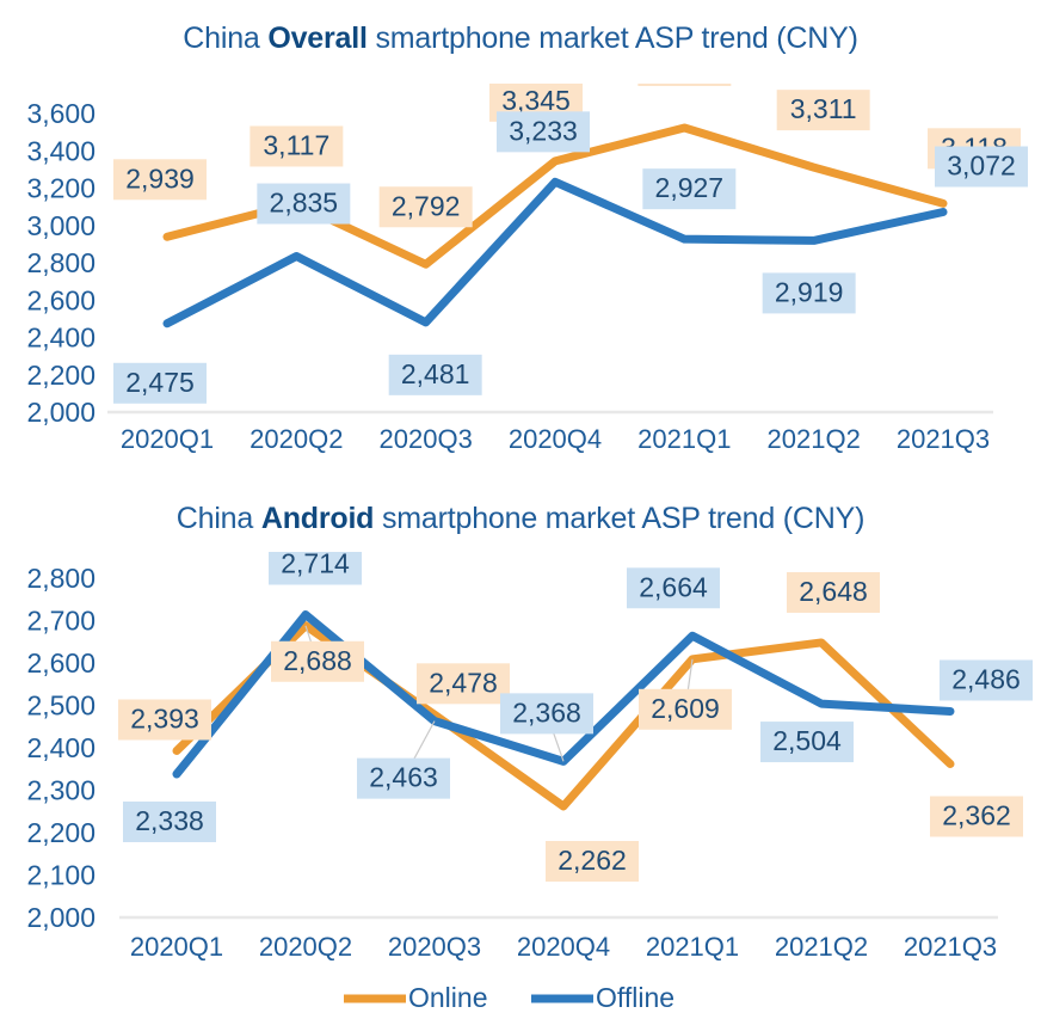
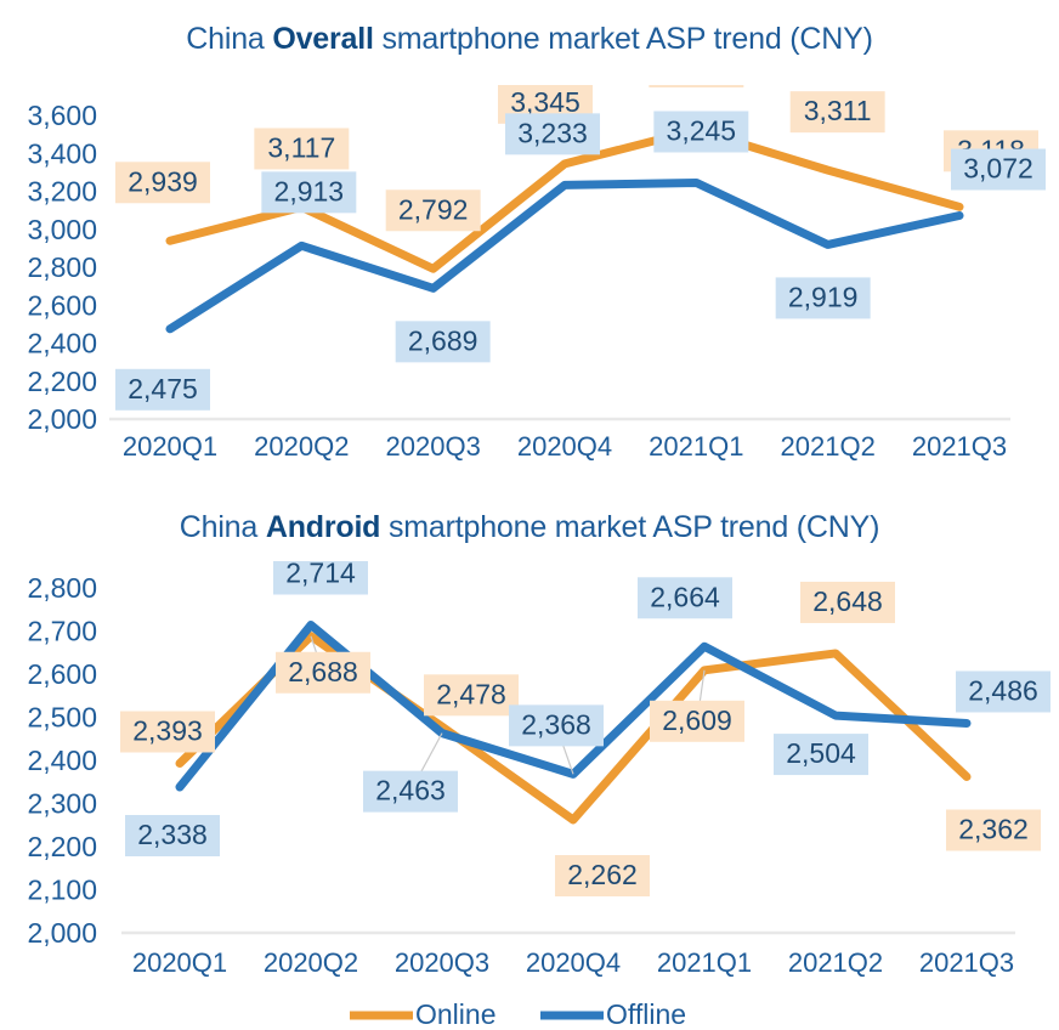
China Overall smartphone market ASP trend (CNY)/Offline/2020Q2: 2,835 -> 2,913
China Overall smartphone market ASP trend (CNY)/Offline/2020Q3: 2,481 -> 2,689
China Overall smartphone market ASP trend (CNY)/Offline/2021Q1: 2,927 -> 3,245
